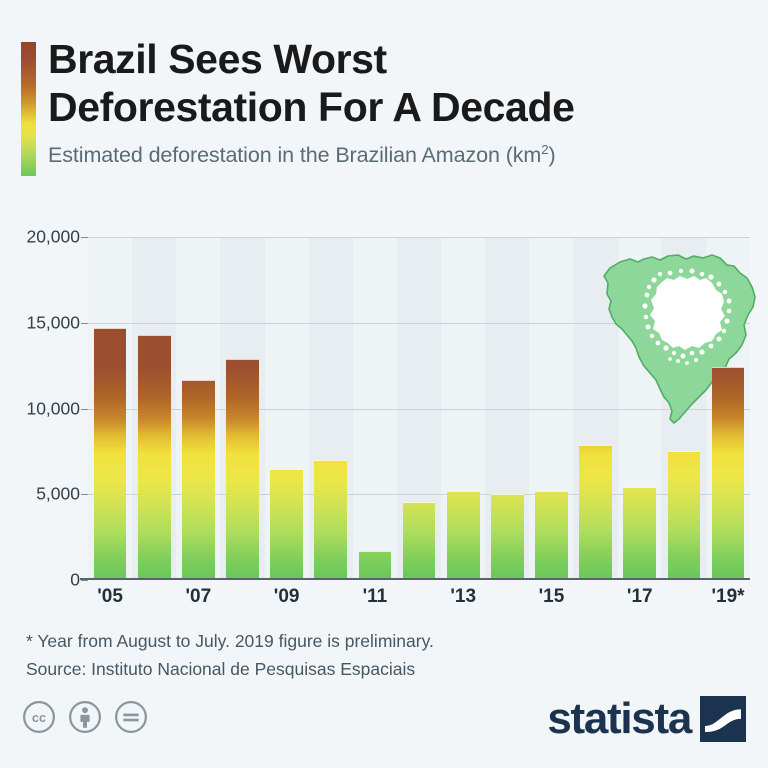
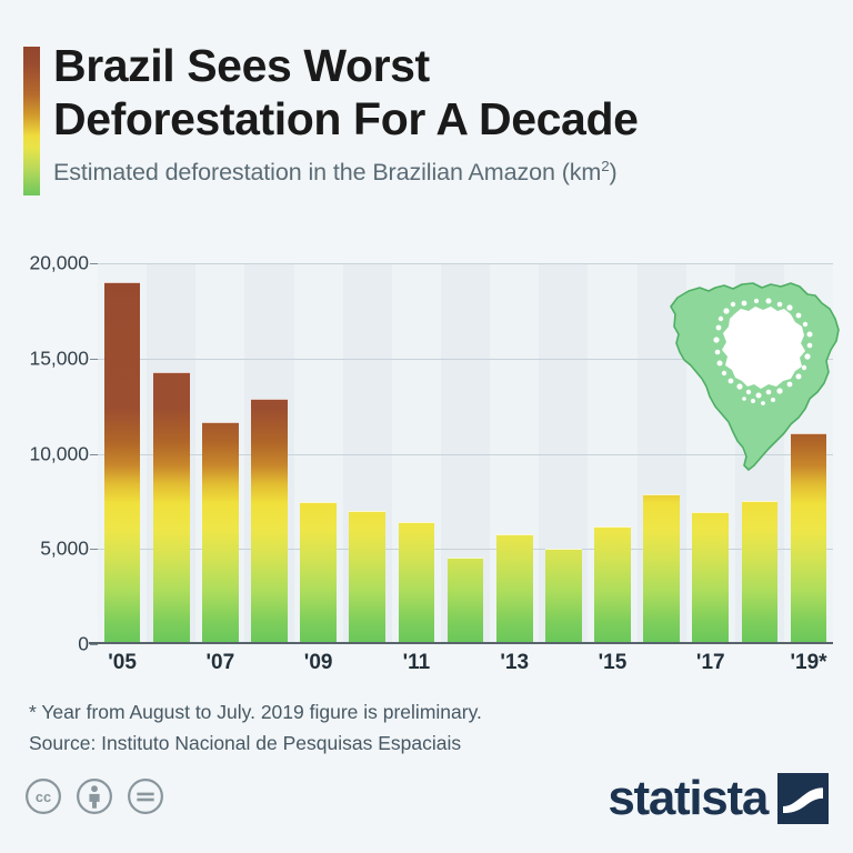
'05: 14700 -> 19000
'09: 6500 -> 7400
'11: 1700 -> 6400
'13: 5200 -> 5800
'15: 5200 -> 6200
'17: 5400 -> 7000
'19*: 12400 -> 11100
